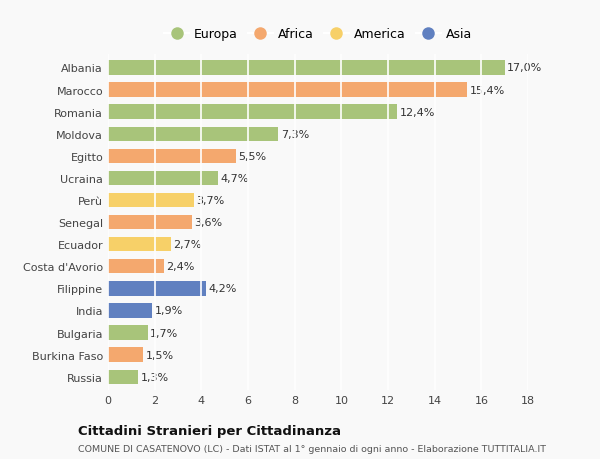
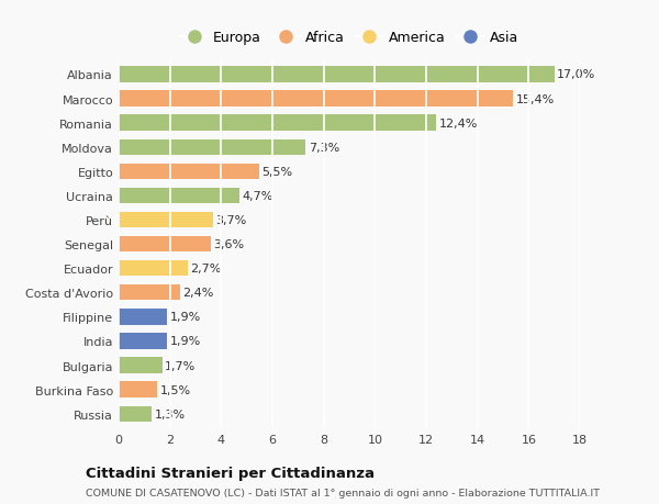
Filippine: 4,2% -> 1,9%
